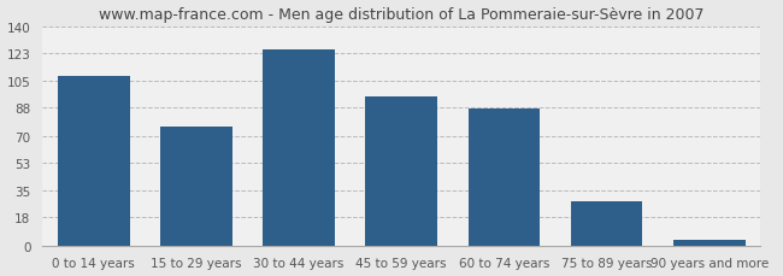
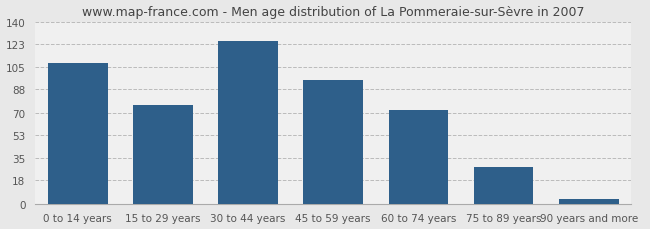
60 to 74 years: 87 -> 72
